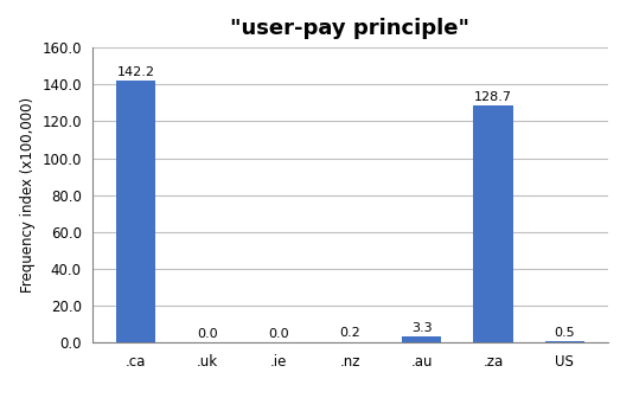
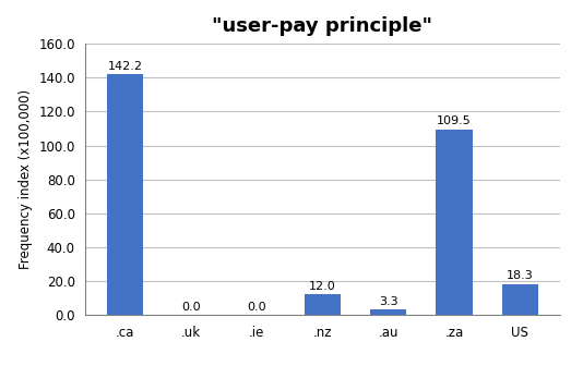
.nz: 0.2 -> 12.0
.za: 128.7 -> 109.5
US: 0.5 -> 18.3
